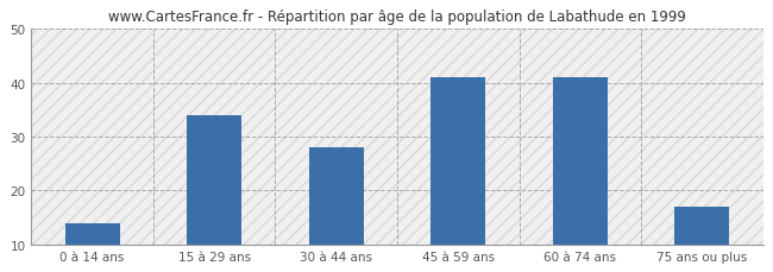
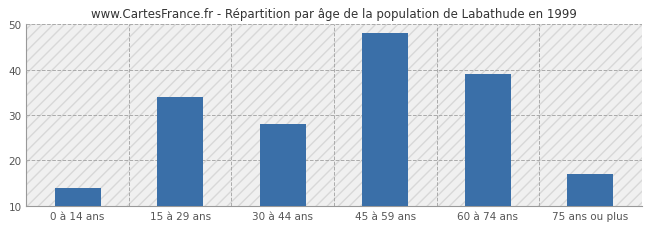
45 à 59 ans: 41 -> 48
60 à 74 ans: 41 -> 39
